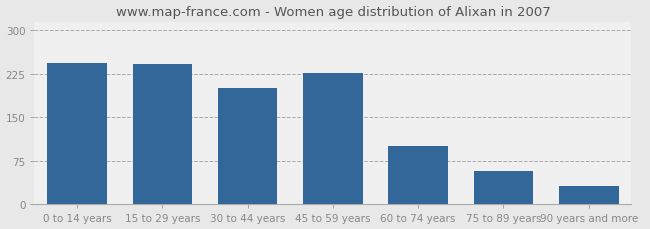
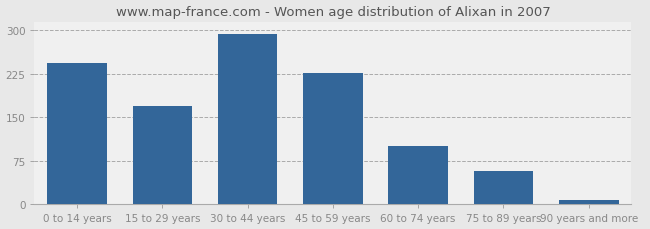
15 to 29 years: 242 -> 170
30 to 44 years: 200 -> 293
90 years and more: 32 -> 8
